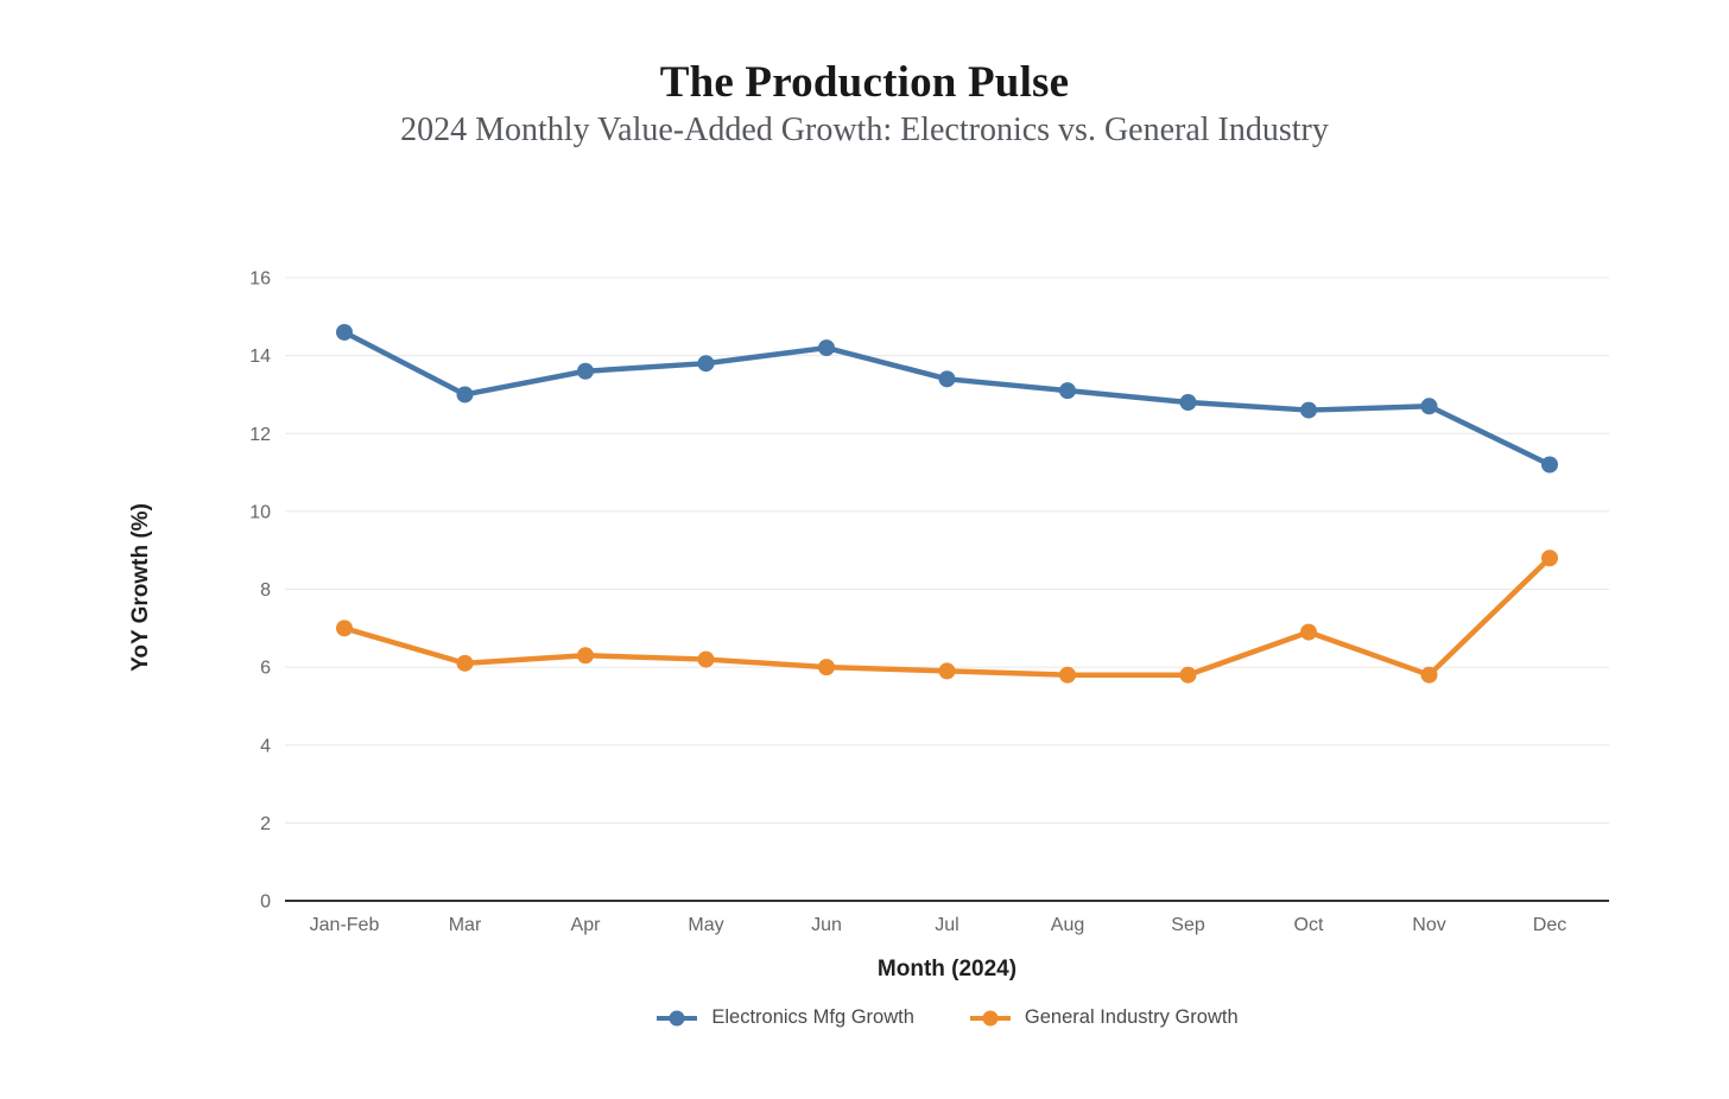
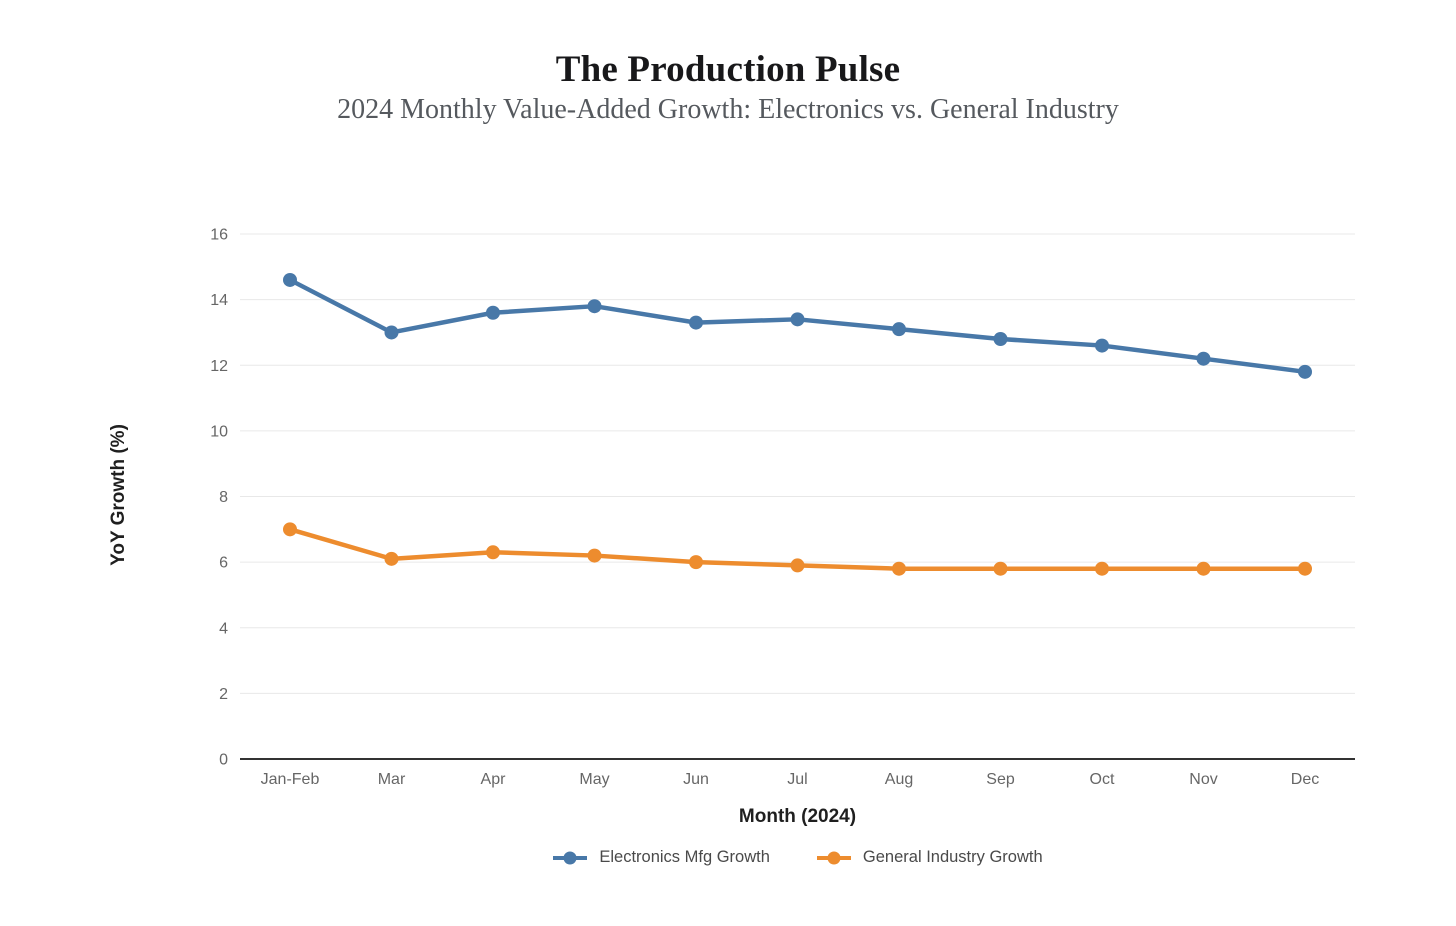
Electronics Mfg Growth/Jun: 14.2 -> 13.3
General Industry Growth/Oct: 6.9 -> 5.8
Electronics Mfg Growth/Nov: 12.7 -> 12.2
Electronics Mfg Growth/Dec: 11.2 -> 11.8
General Industry Growth/Dec: 8.8 -> 5.8
